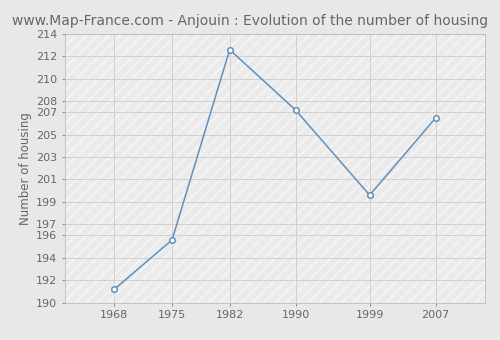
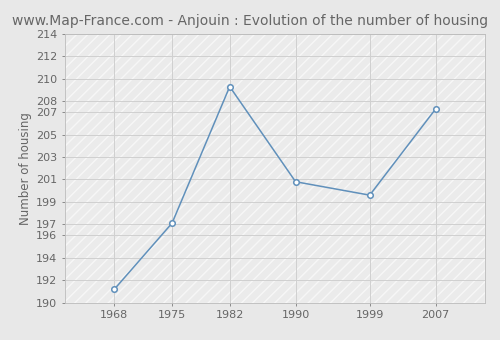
1975: 195.6 -> 197.1
1982: 212.6 -> 209.3
1990: 207.2 -> 200.8
2007: 206.5 -> 207.3
